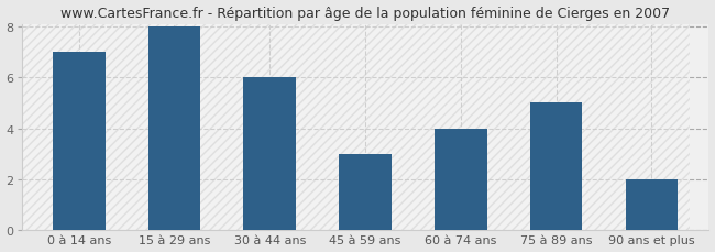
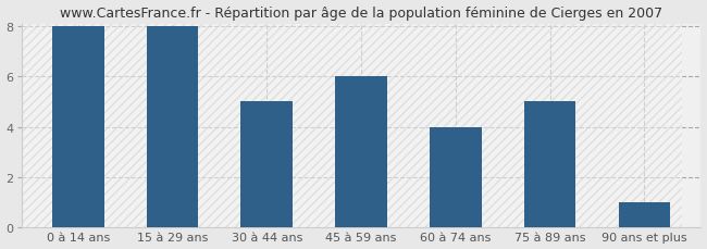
0 à 14 ans: 7 -> 8
30 à 44 ans: 6 -> 5
45 à 59 ans: 3 -> 6
90 ans et plus: 2 -> 1
